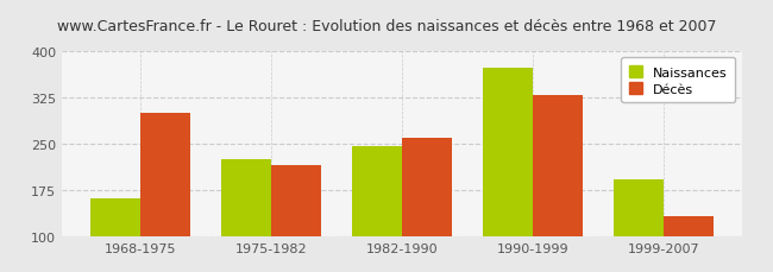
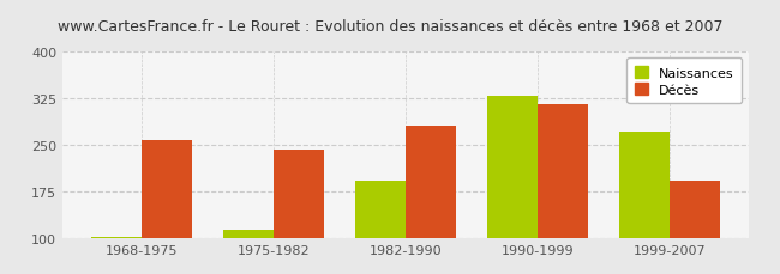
Naissances/1968-1975: 162 -> 103
Décès/1968-1975: 300 -> 258
Naissances/1975-1982: 224 -> 113
Décès/1975-1982: 216 -> 243
Naissances/1982-1990: 246 -> 193
Décès/1982-1990: 260 -> 280
Naissances/1990-1999: 372 -> 328
Décès/1990-1999: 328 -> 315
Naissances/1999-2007: 192 -> 270
Décès/1999-2007: 132 -> 192
